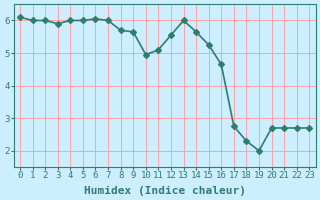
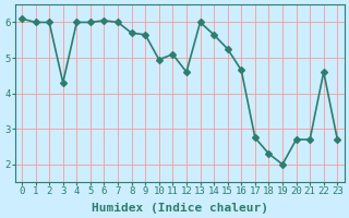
3: 5.90 -> 4.30
12: 5.55 -> 4.60
22: 2.70 -> 4.60
